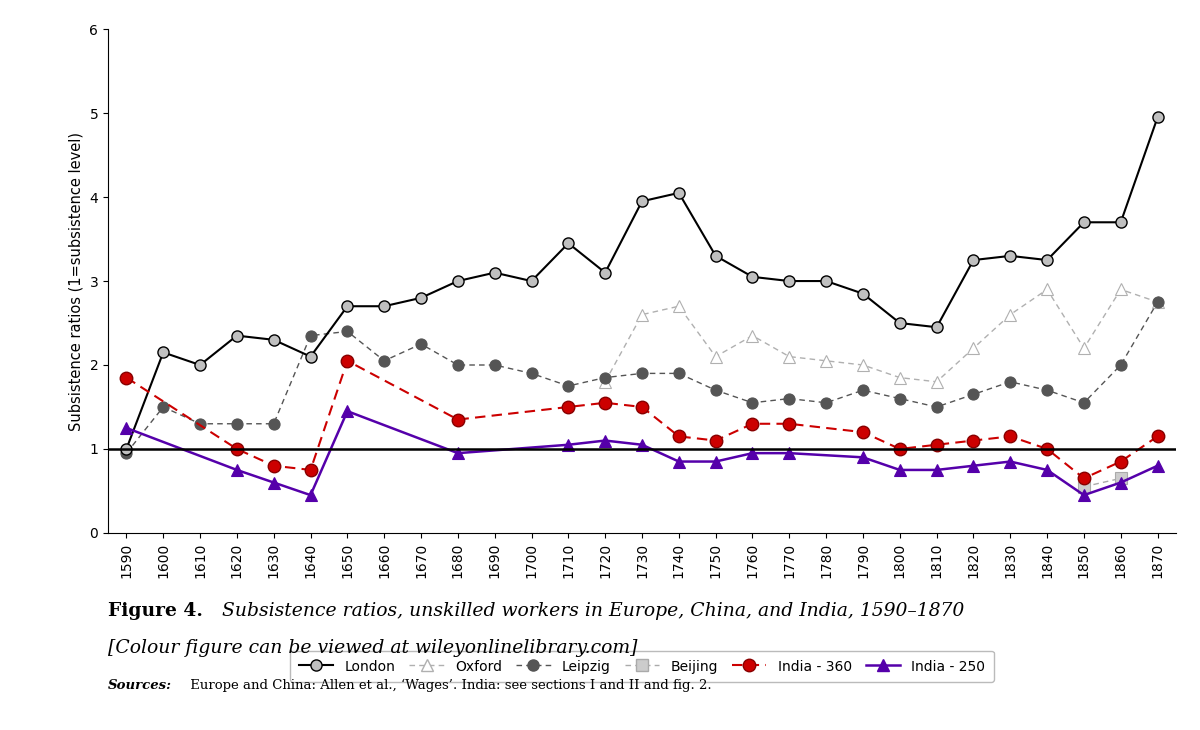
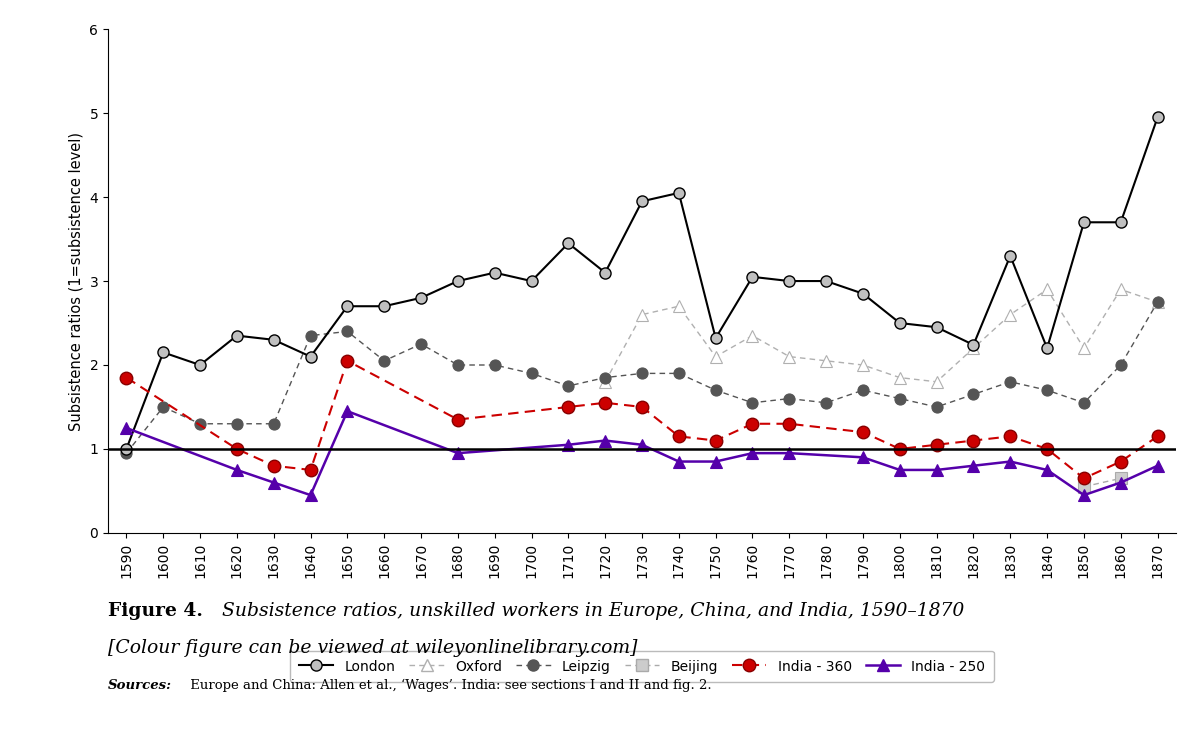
London/1750: 3.30 -> 2.32
London/1820: 3.25 -> 2.24
London/1840: 3.25 -> 2.20
